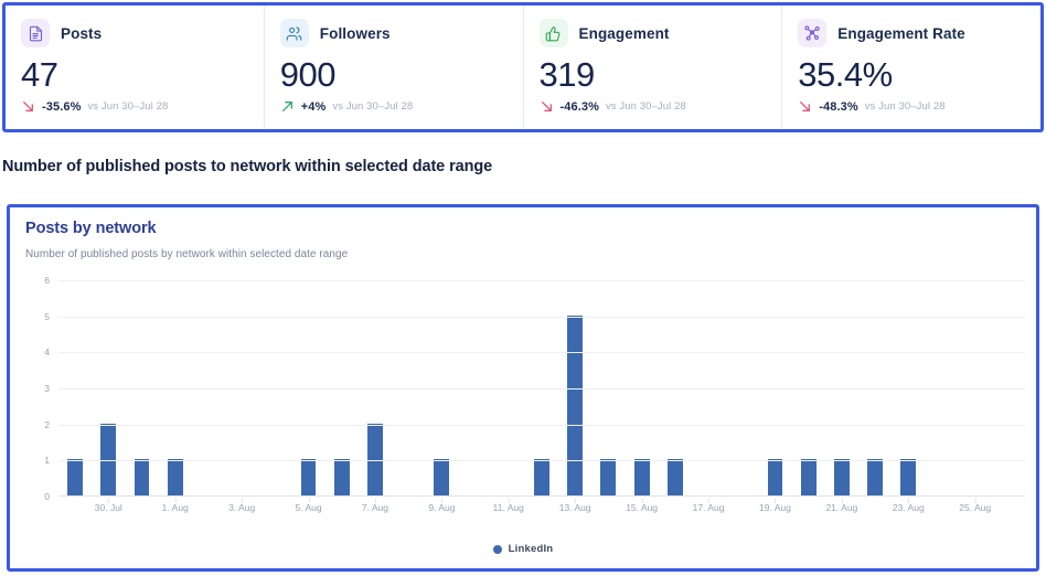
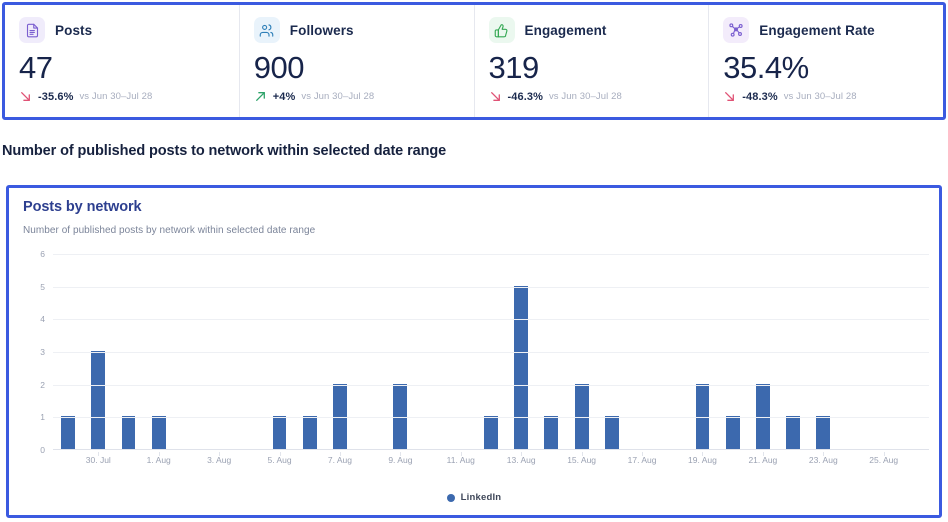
30. Jul: 2 -> 3
9. Aug: 1 -> 2
15. Aug: 1 -> 2
19. Aug: 1 -> 2
21. Aug: 1 -> 2
